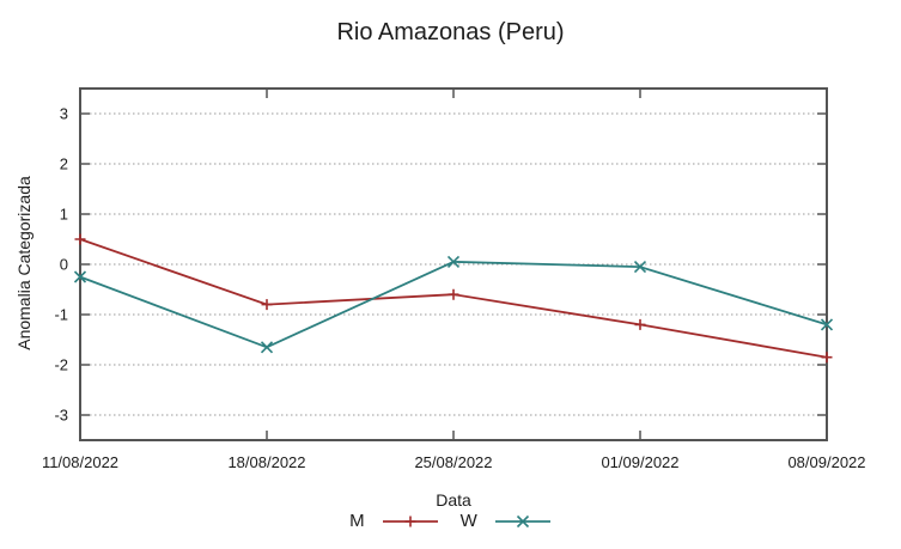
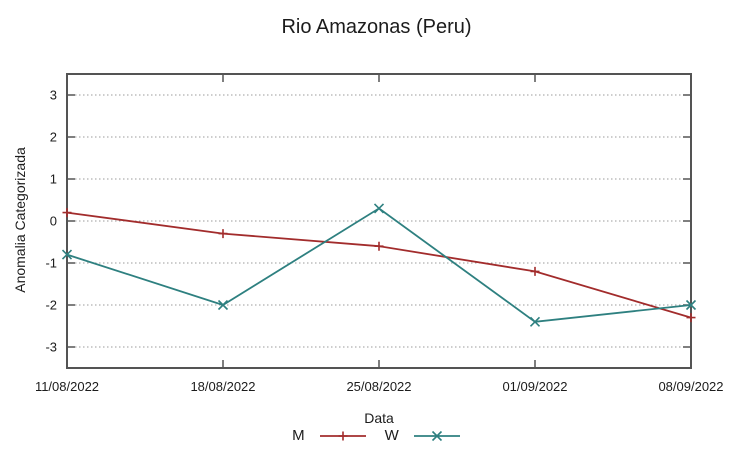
M/11/08/2022: 0.5 -> 0.2
W/11/08/2022: -0.2 -> -0.8
M/18/08/2022: -0.8 -> -0.3
W/18/08/2022: -1.6 -> -2.0
W/25/08/2022: 0.1 -> 0.3
W/01/09/2022: -0.1 -> -2.4
M/08/09/2022: -1.9 -> -2.3
W/08/09/2022: -1.2 -> -2.0
